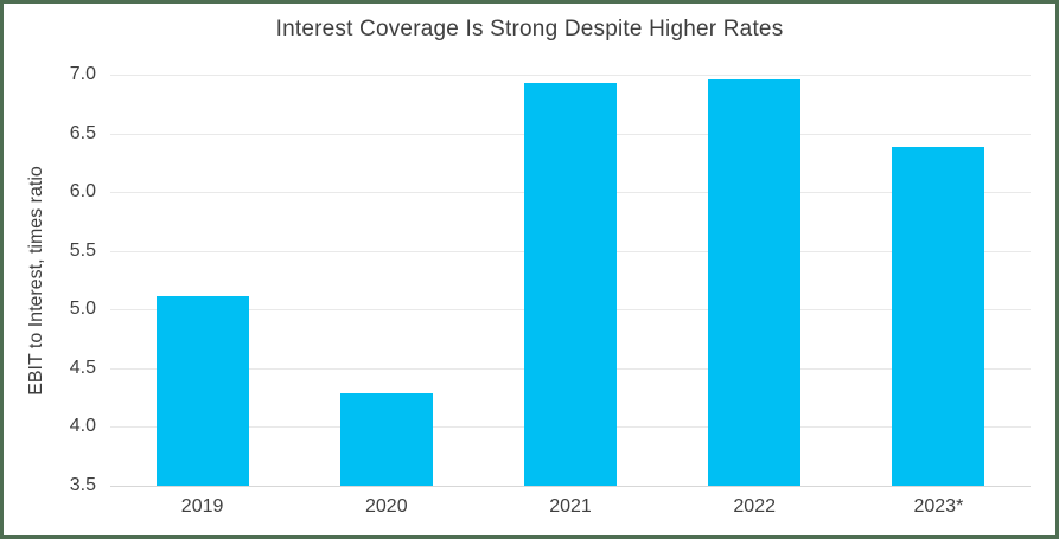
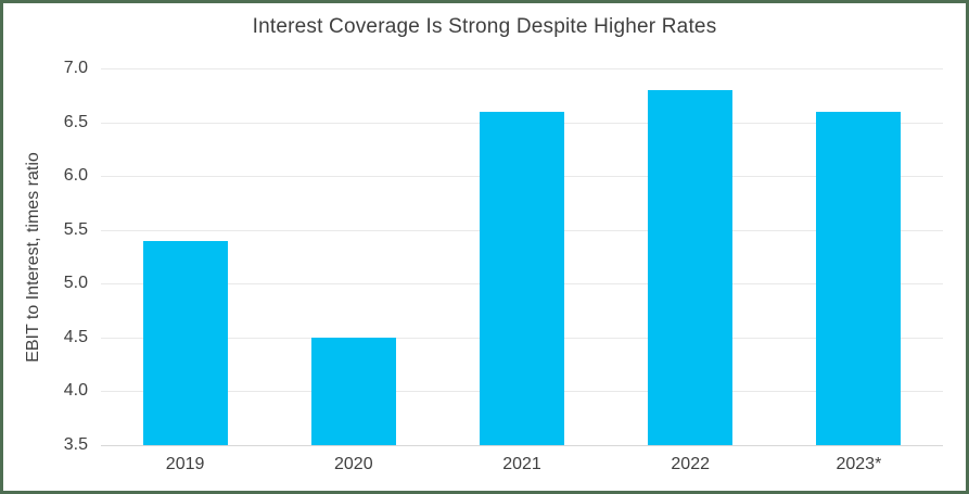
2019: 5.1 -> 5.4
2020: 4.3 -> 4.5
2021: 6.9 -> 6.6
2022: 7.0 -> 6.8
2023*: 6.4 -> 6.6
